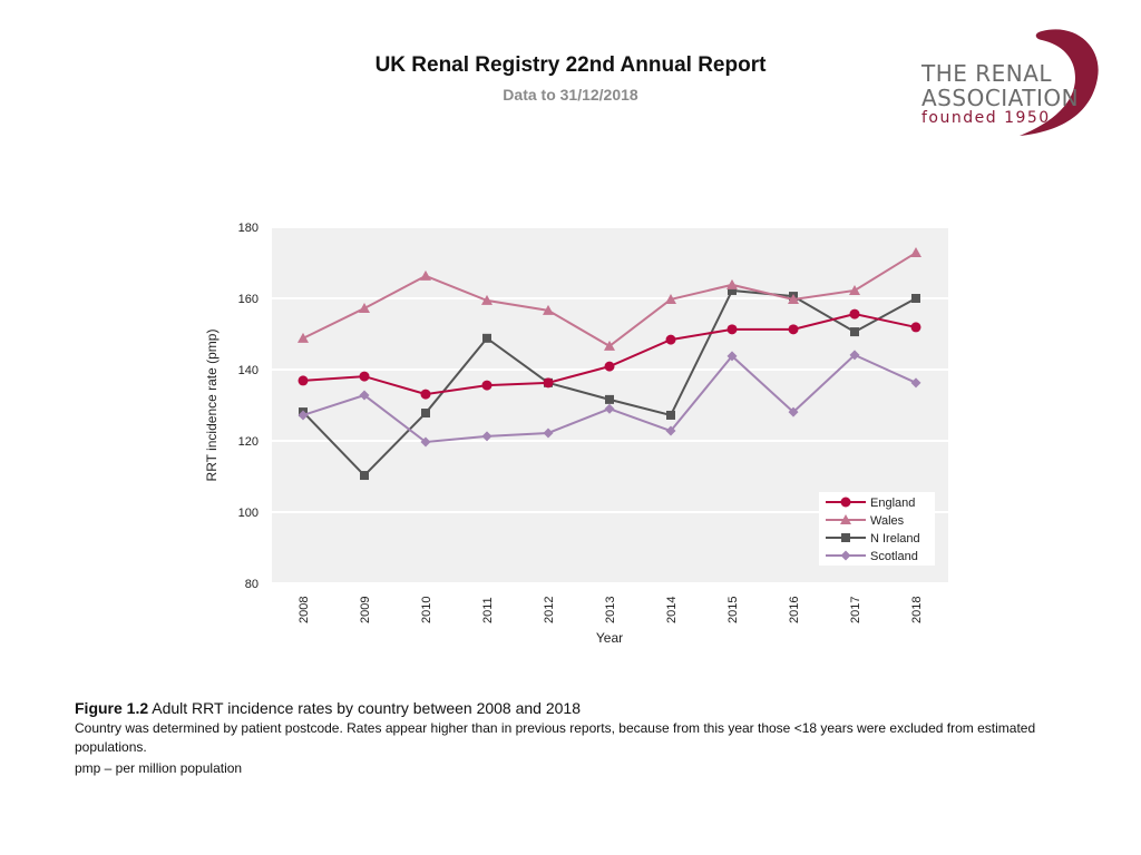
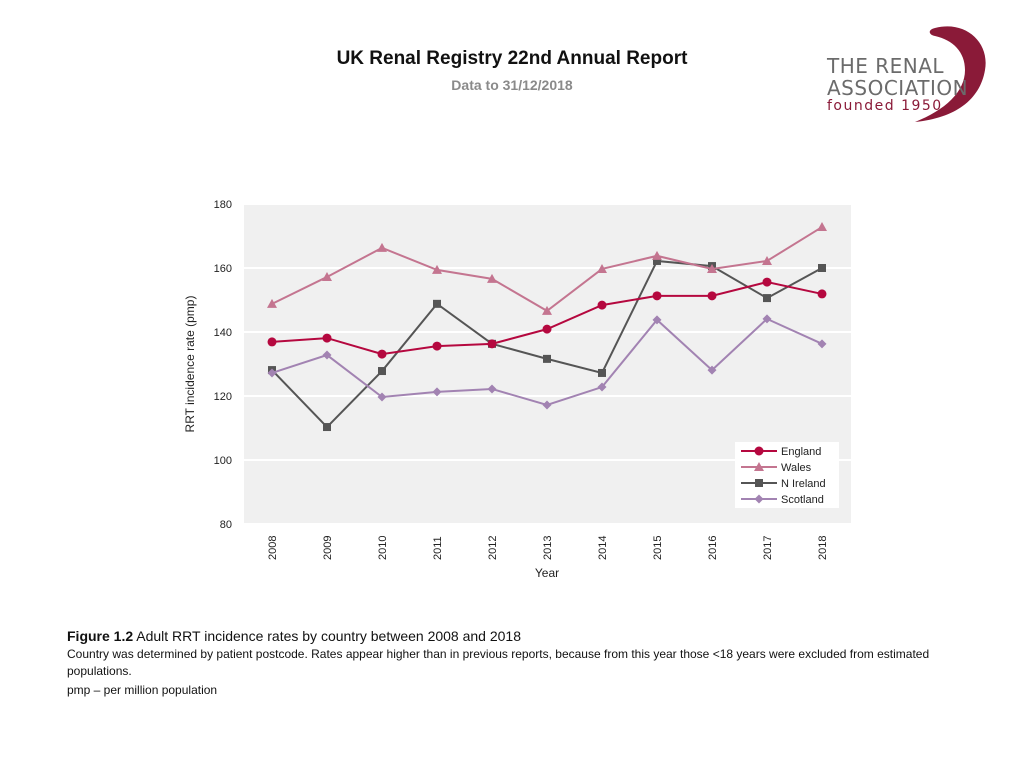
Scotland/2013: 129 -> 117
